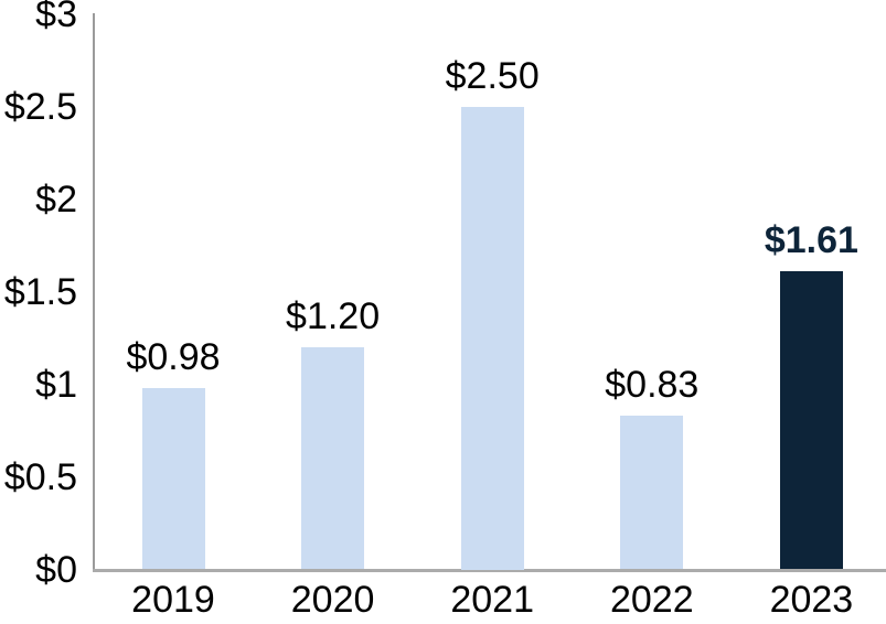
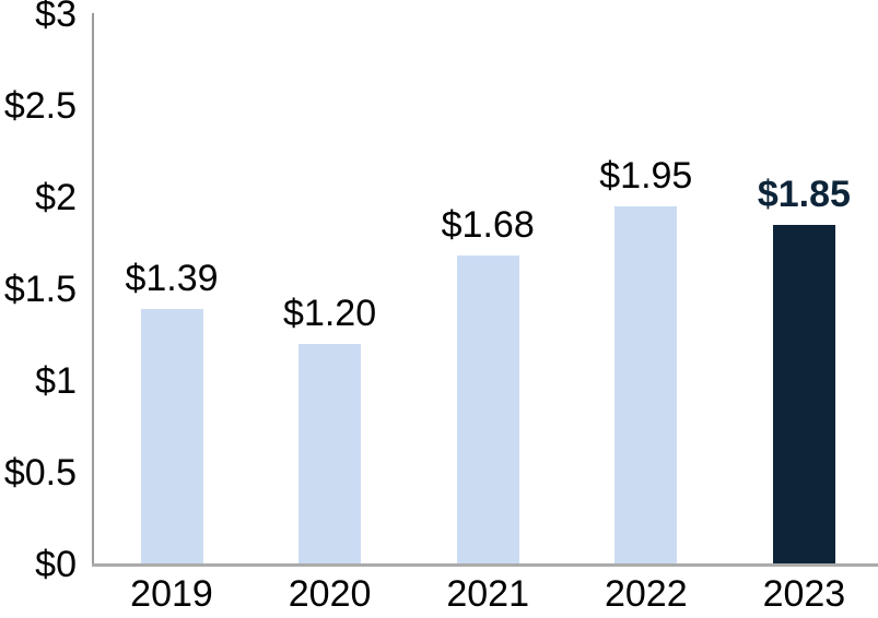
2019: $0.98 -> $1.39
2021: $2.50 -> $1.68
2022: $0.83 -> $1.95
2023: $1.61 -> $1.85
